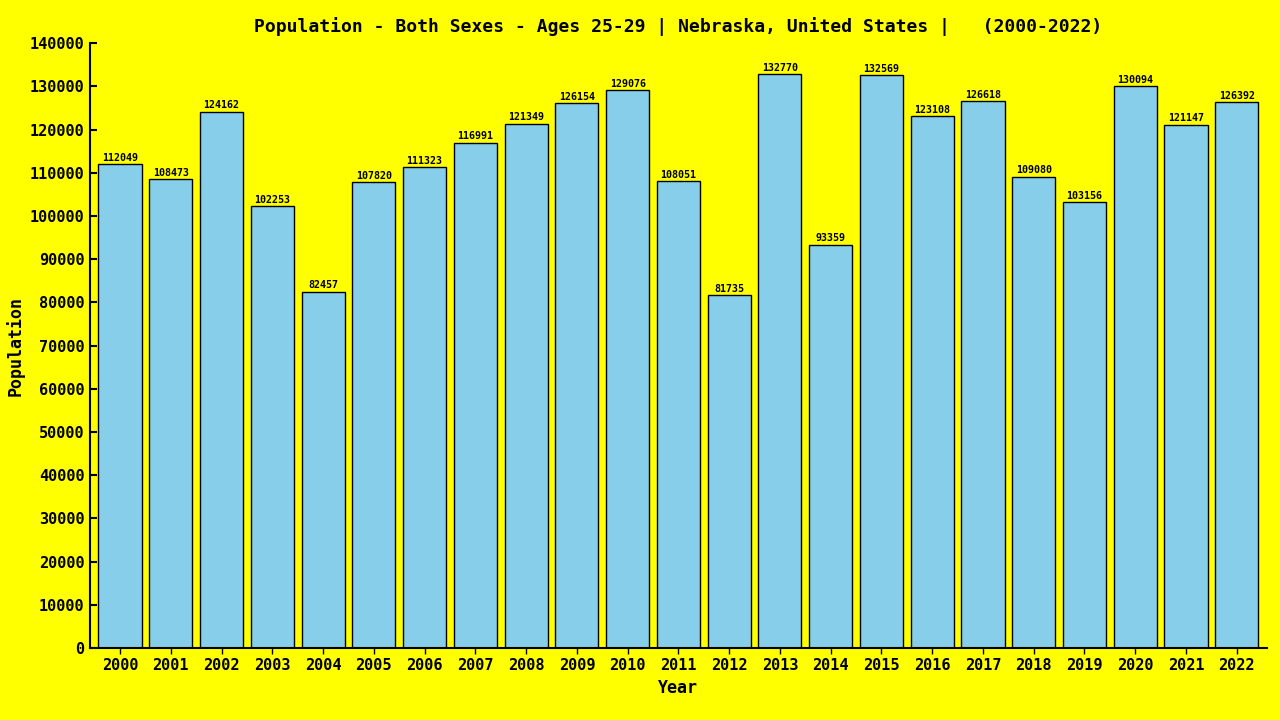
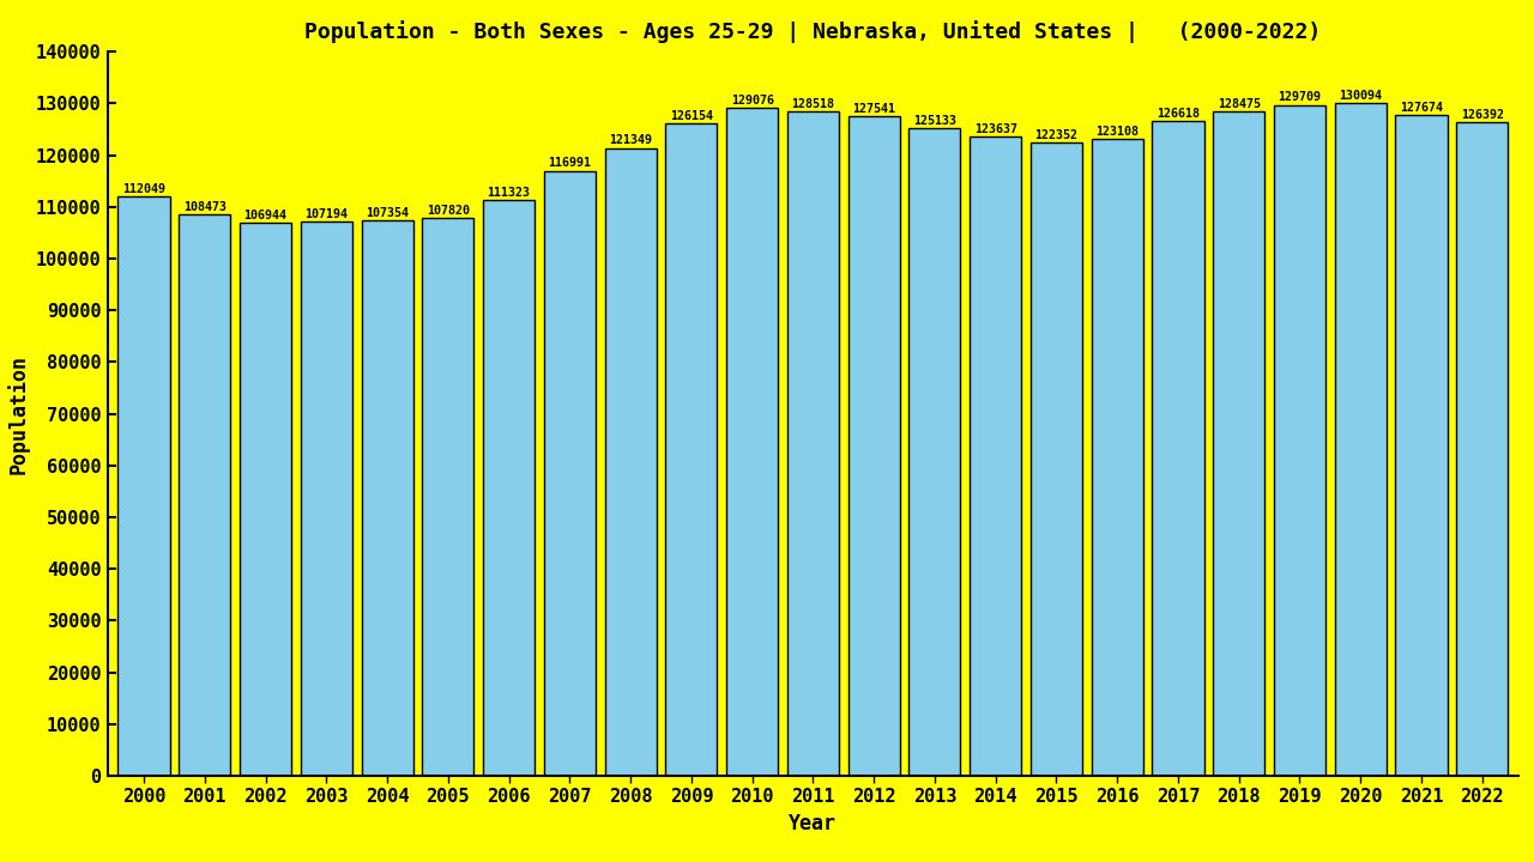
2002: 124162 -> 106944
2003: 102253 -> 107194
2004: 82457 -> 107354
2011: 108051 -> 128518
2012: 81735 -> 127541
2013: 132770 -> 125133
2014: 93359 -> 123637
2015: 132569 -> 122352
2018: 109080 -> 128475
2019: 103156 -> 129709
2021: 121147 -> 127674
